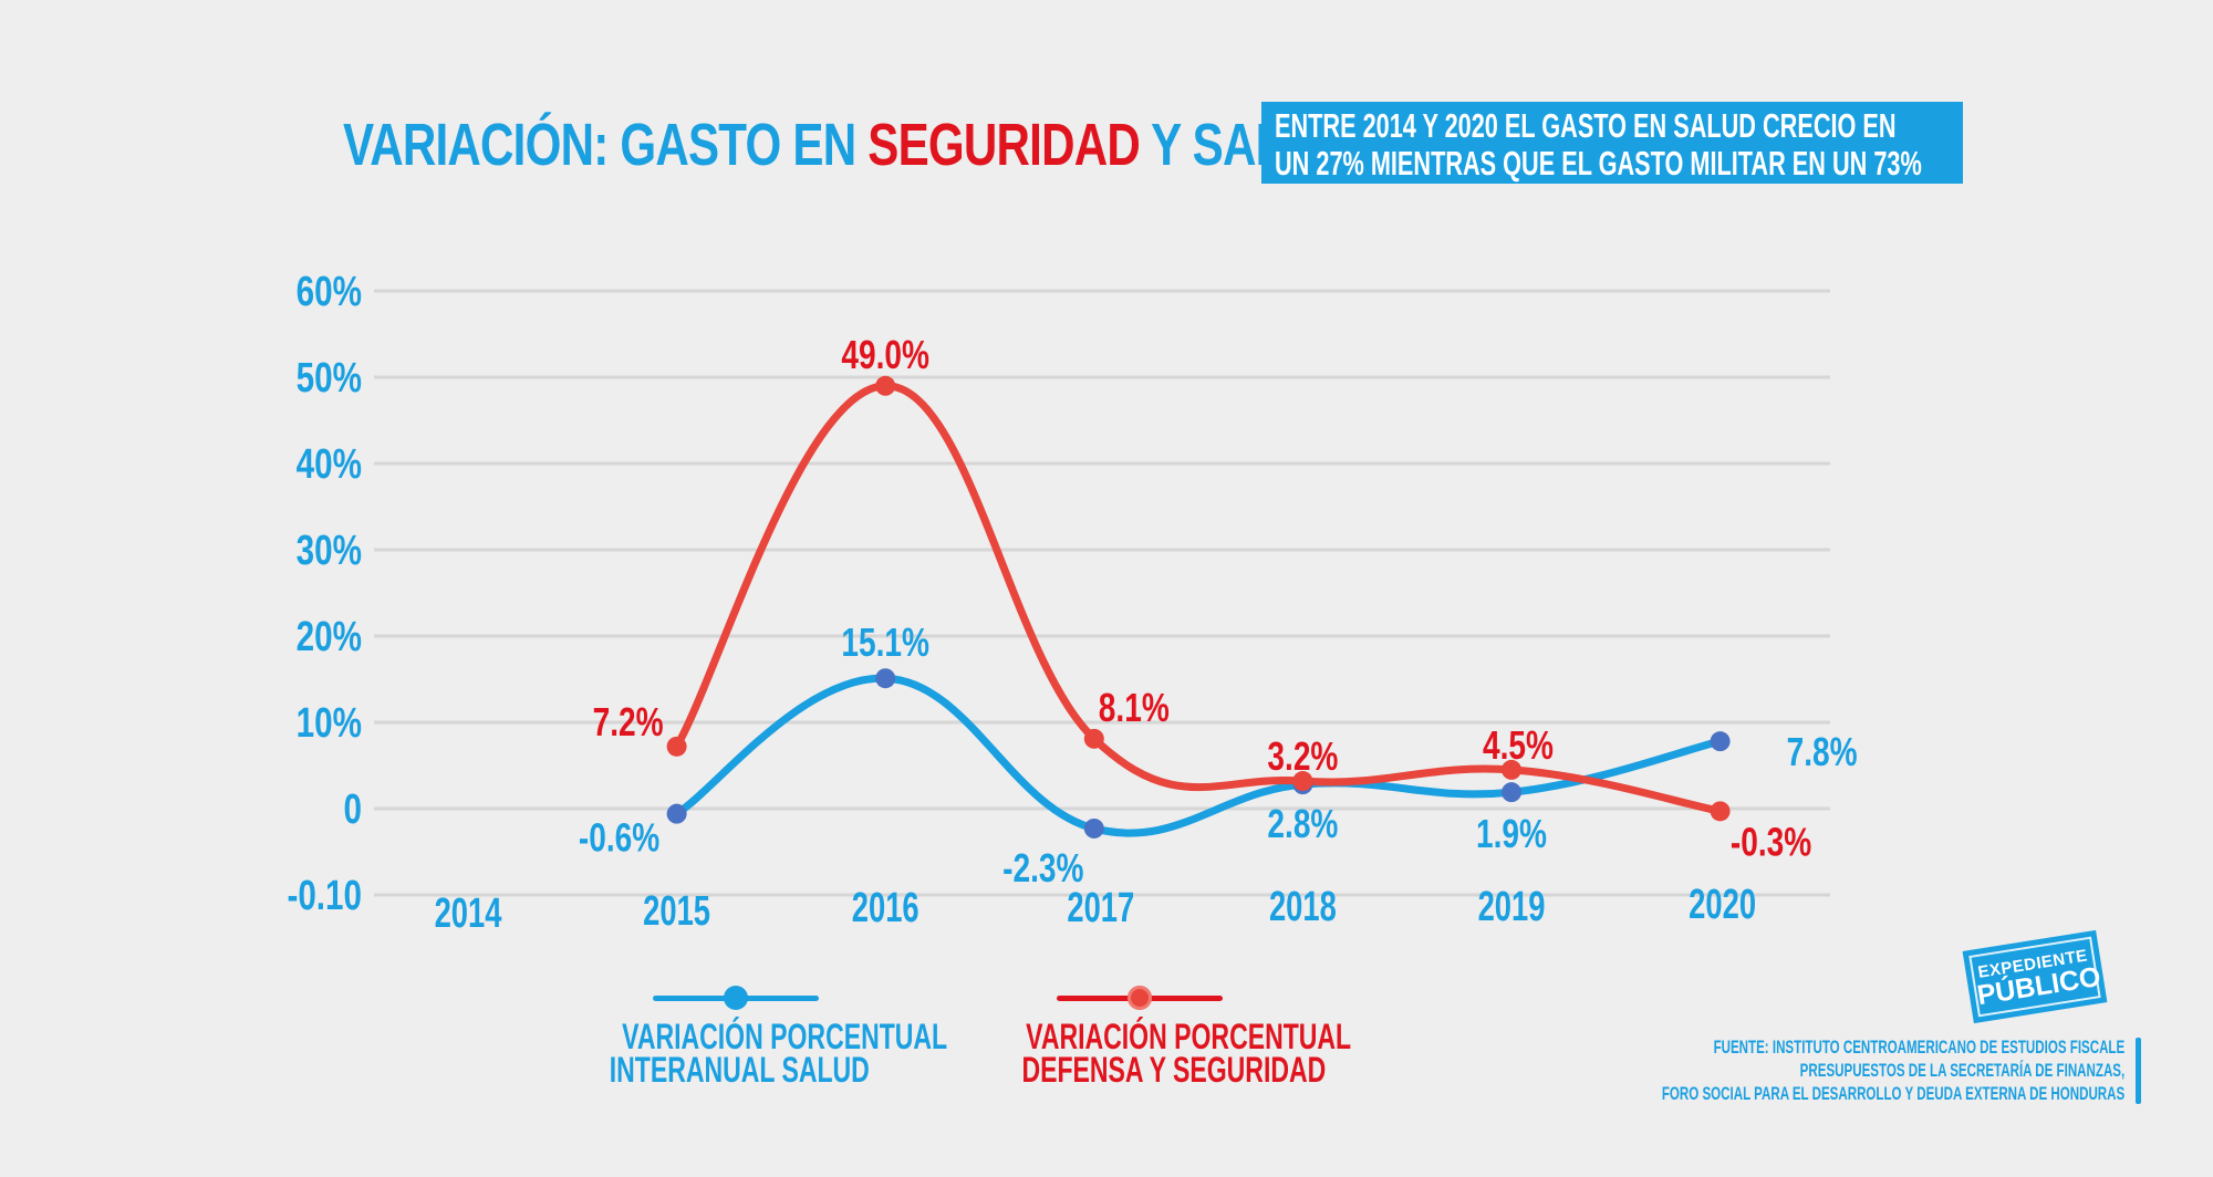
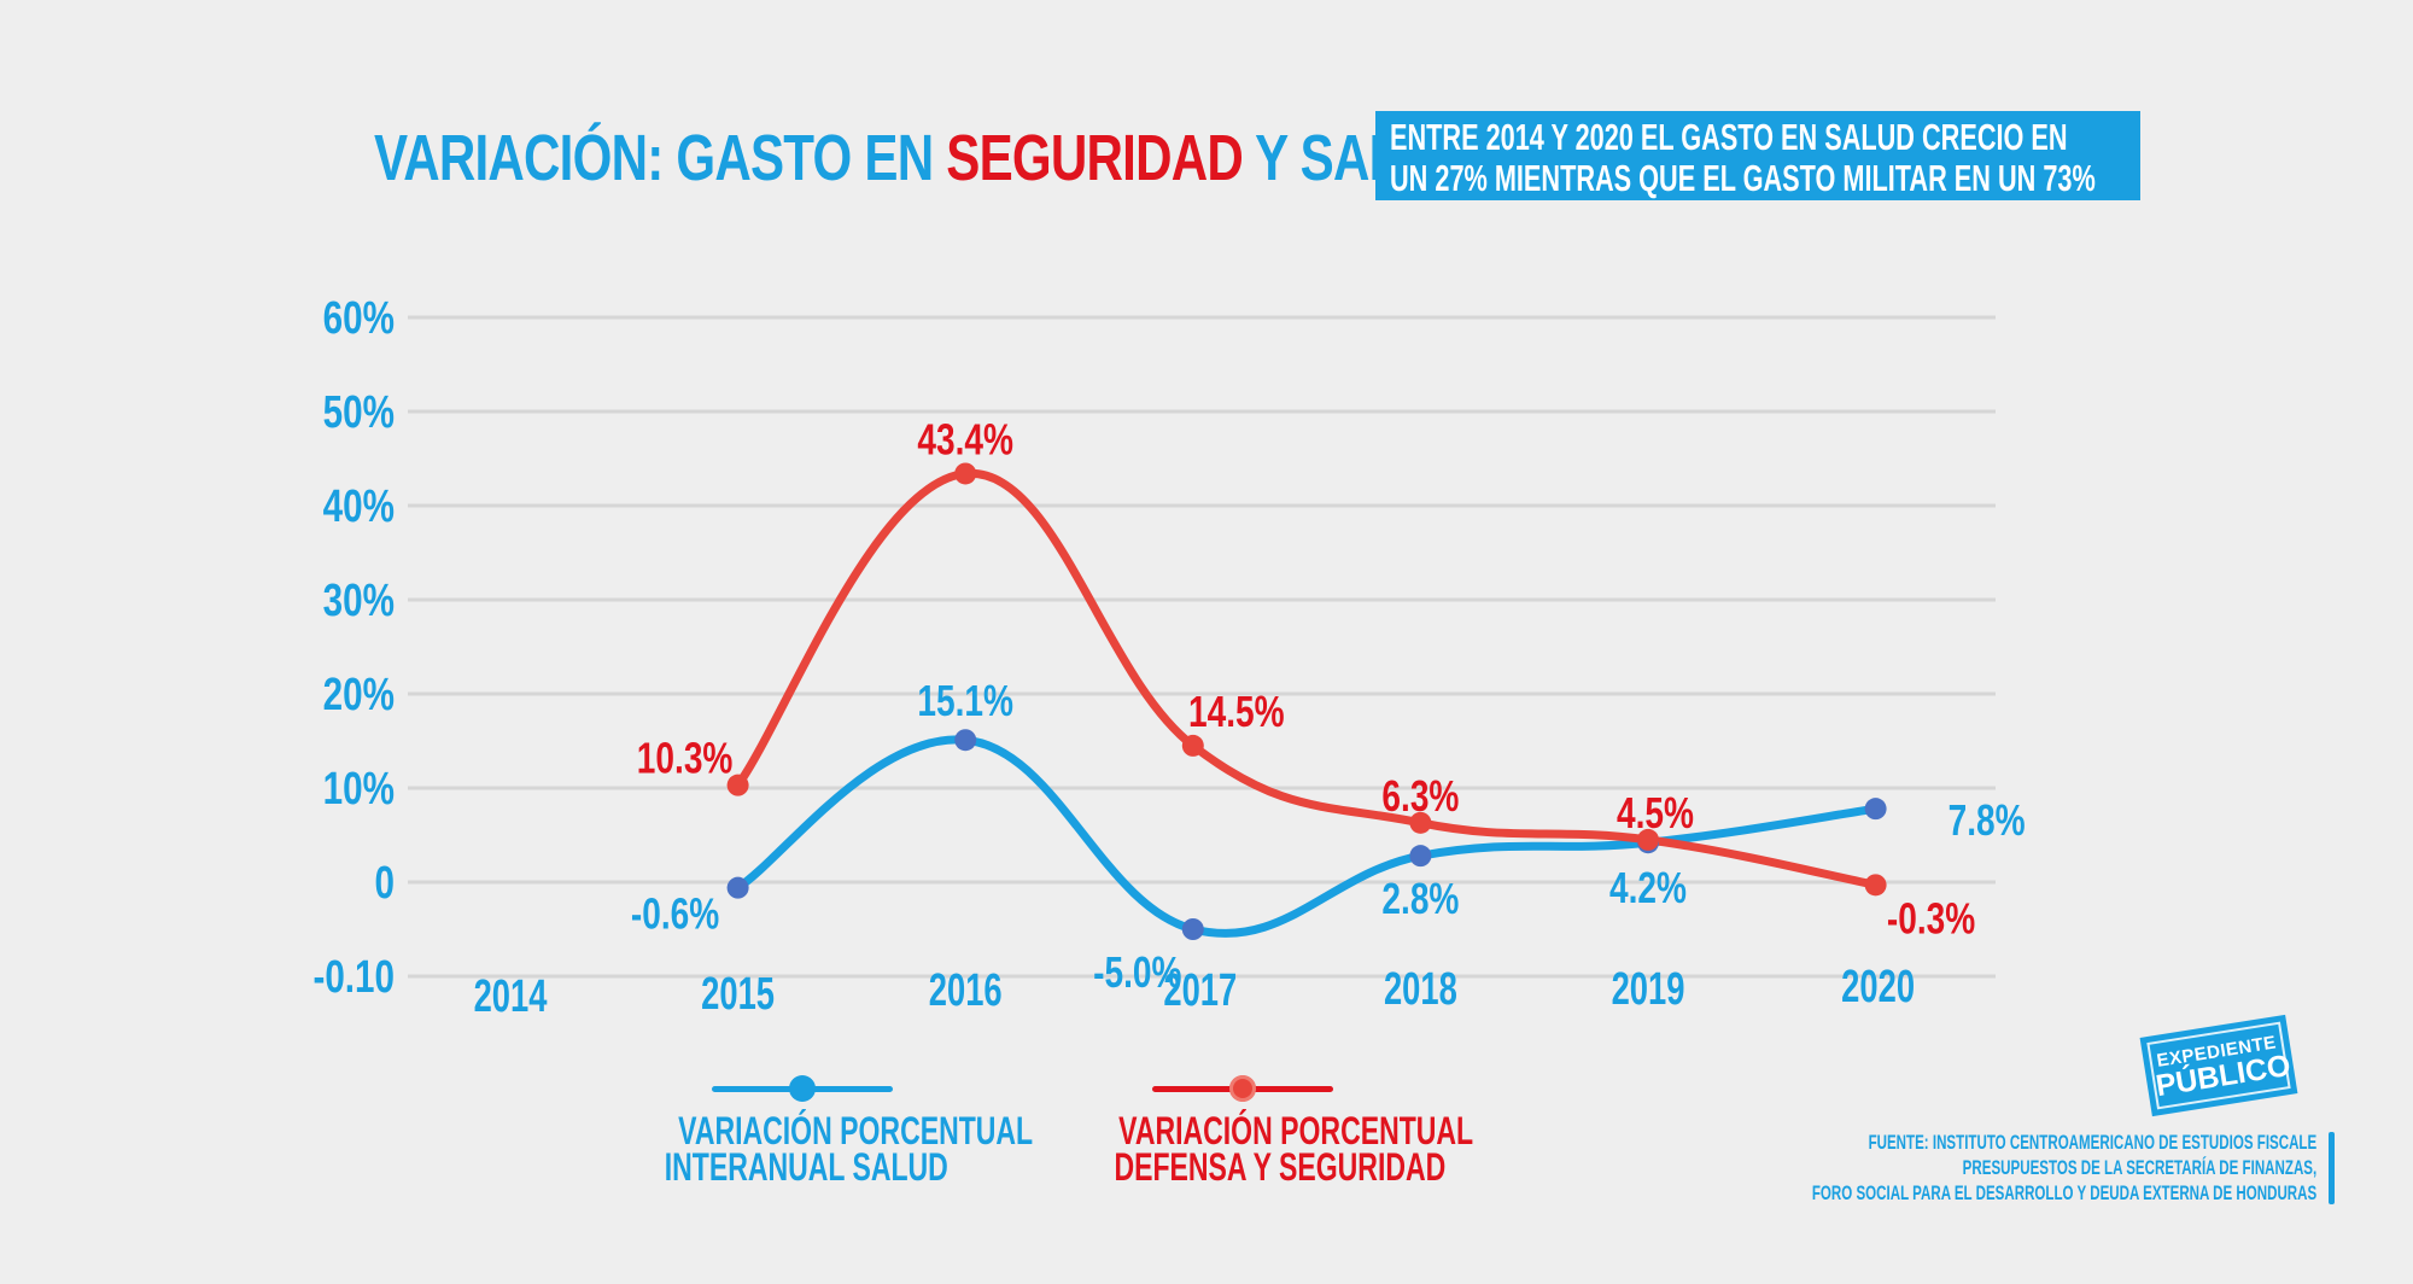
VARIACIÓN PORCENTUAL DEFENSA Y SEGURIDAD/2015: 7.2% -> 10.3%
VARIACIÓN PORCENTUAL DEFENSA Y SEGURIDAD/2016: 49.0% -> 43.4%
VARIACIÓN PORCENTUAL INTERANUAL SALUD/2017: -2.3% -> -5.0%
VARIACIÓN PORCENTUAL DEFENSA Y SEGURIDAD/2017: 8.1% -> 14.5%
VARIACIÓN PORCENTUAL DEFENSA Y SEGURIDAD/2018: 3.2% -> 6.3%
VARIACIÓN PORCENTUAL INTERANUAL SALUD/2019: 1.9% -> 4.2%
